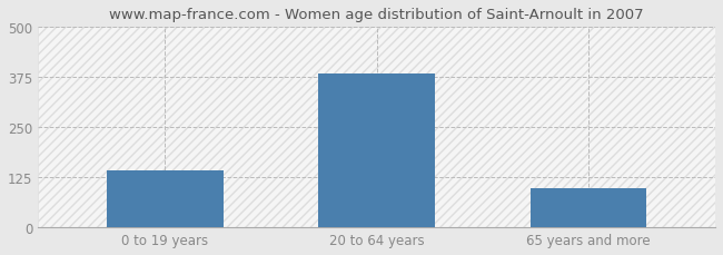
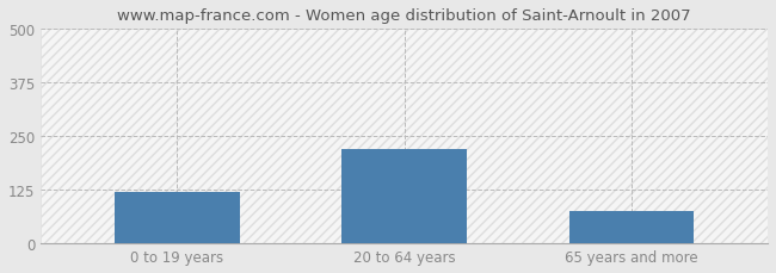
0 to 19 years: 143 -> 120
20 to 64 years: 383 -> 220
65 years and more: 98 -> 75
